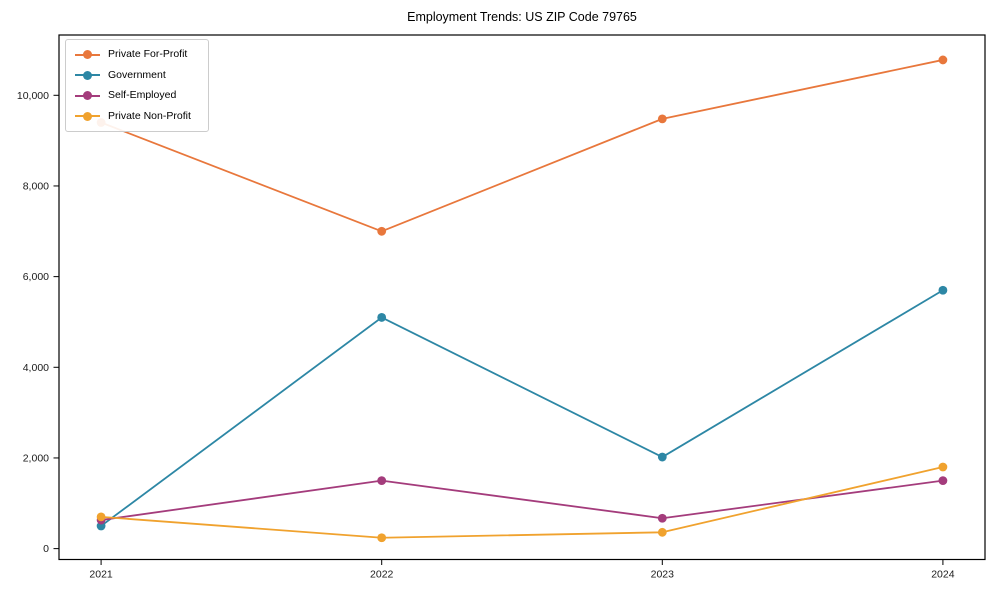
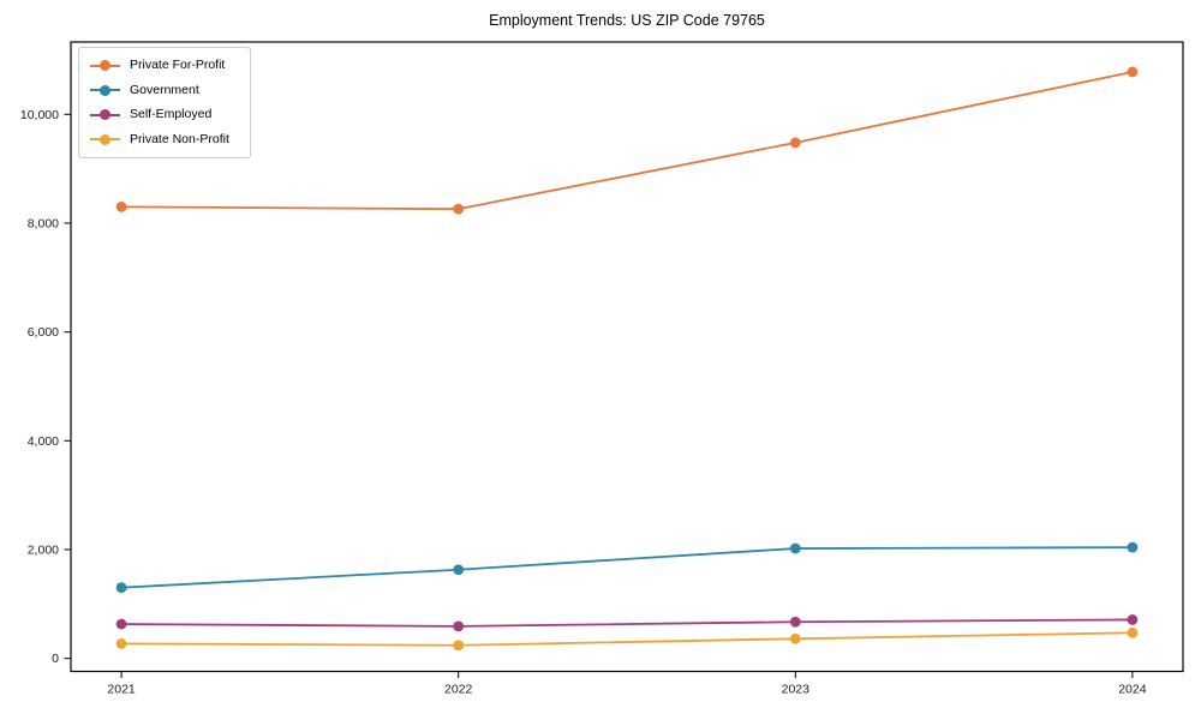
Private For-Profit/2021: 9400 -> 8300
Government/2021: 500 -> 1300
Private Non-Profit/2021: 700 -> 300
Private For-Profit/2022: 7000 -> 8300
Government/2022: 5100 -> 1600
Self-Employed/2022: 1500 -> 600
Government/2024: 5700 -> 2000
Self-Employed/2024: 1500 -> 700
Private Non-Profit/2024: 1800 -> 500
